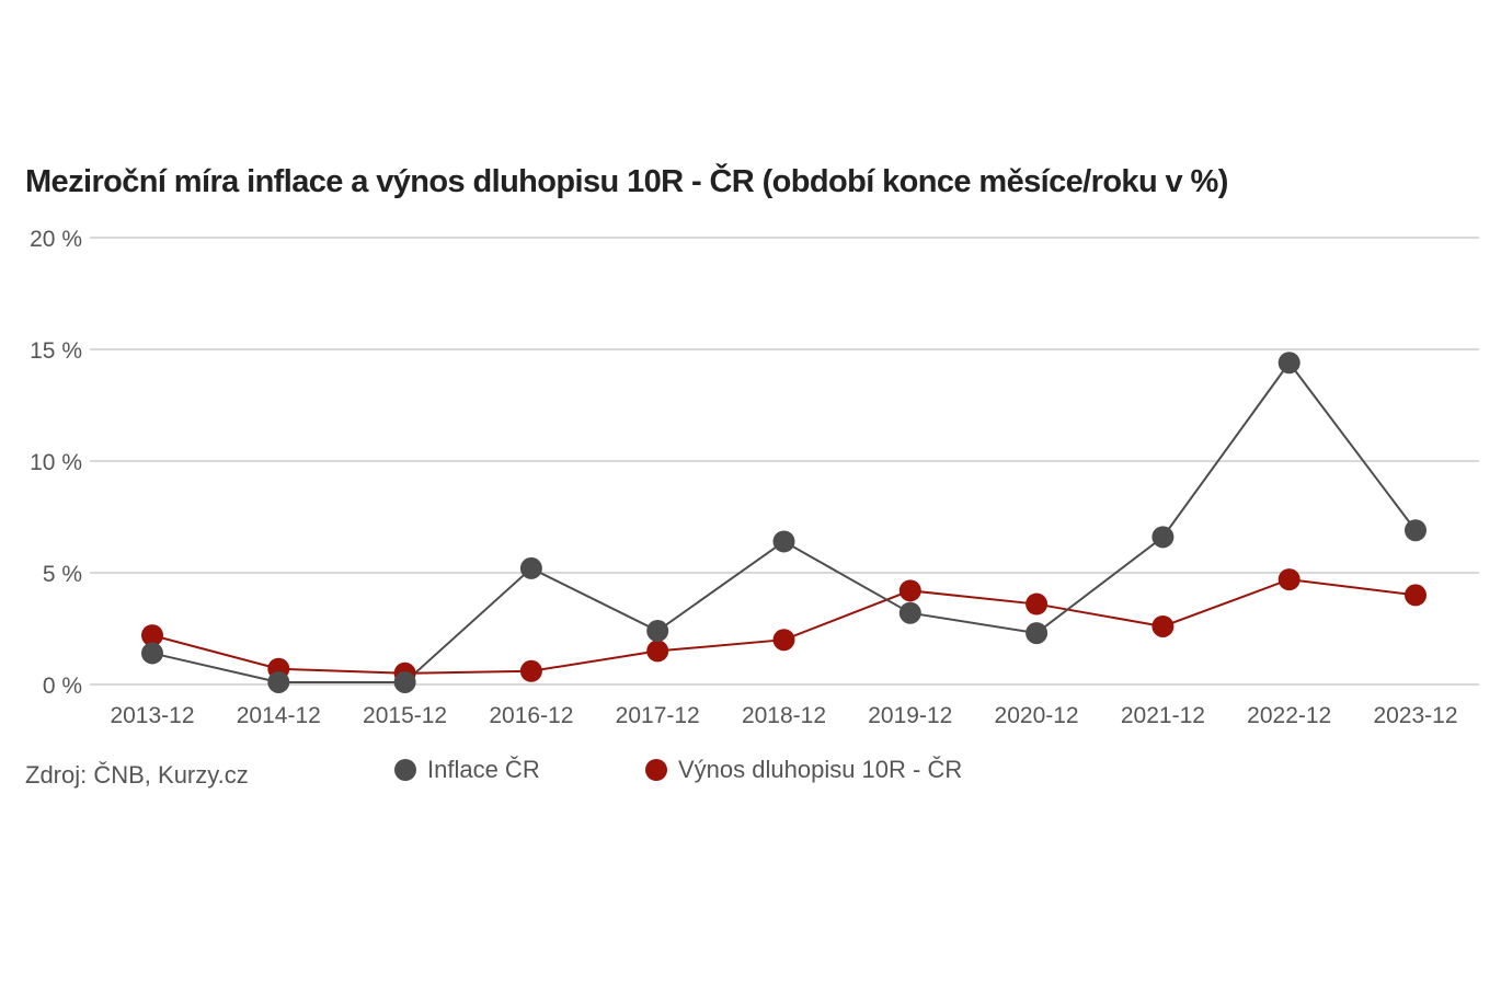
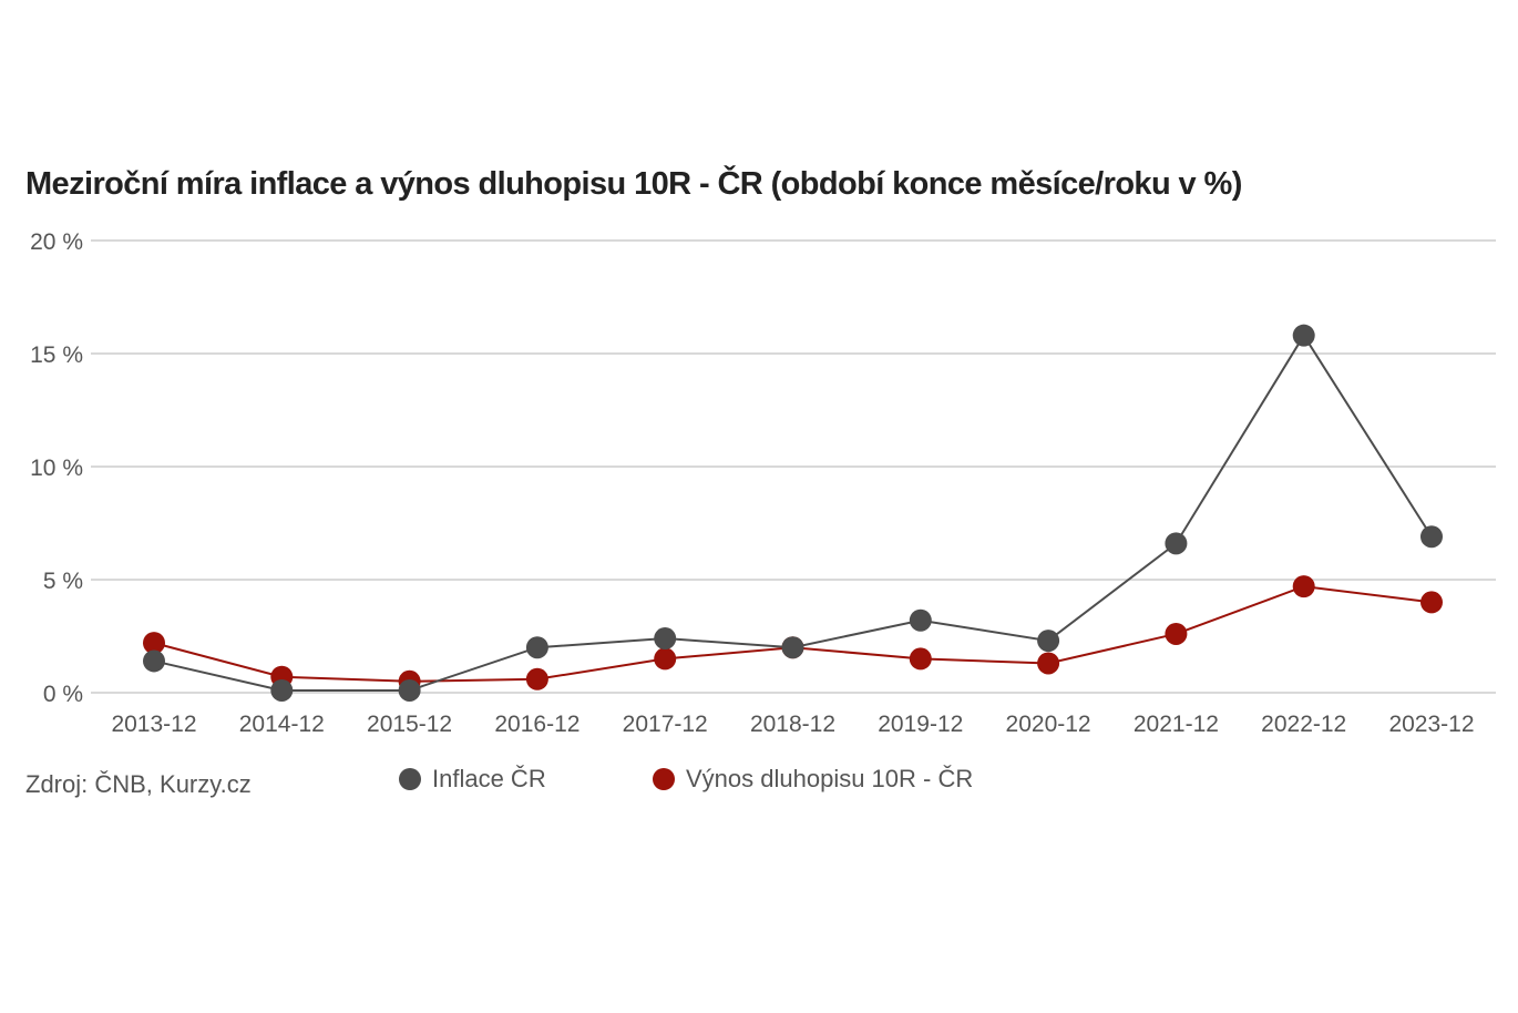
Inflace ČR/2016-12: 5.2% -> 2.0%
Inflace ČR/2018-12: 6.4% -> 2.0%
Výnos dluhopisu 10R - ČR/2019-12: 4.2% -> 1.5%
Výnos dluhopisu 10R - ČR/2020-12: 3.6% -> 1.3%
Inflace ČR/2022-12: 14.4% -> 15.8%
